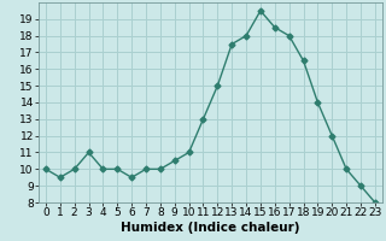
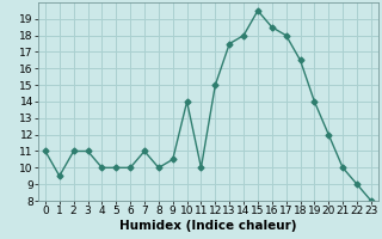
0: 10.0 -> 11.0
2: 10.0 -> 11.0
6: 9.5 -> 10.0
7: 10.0 -> 11.0
10: 11.0 -> 14.0
11: 13.0 -> 10.0
